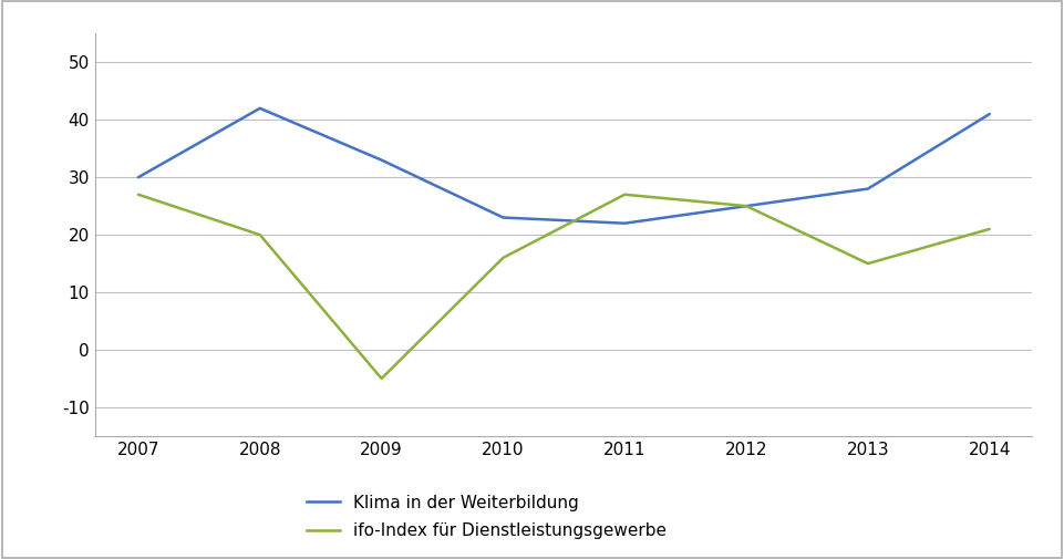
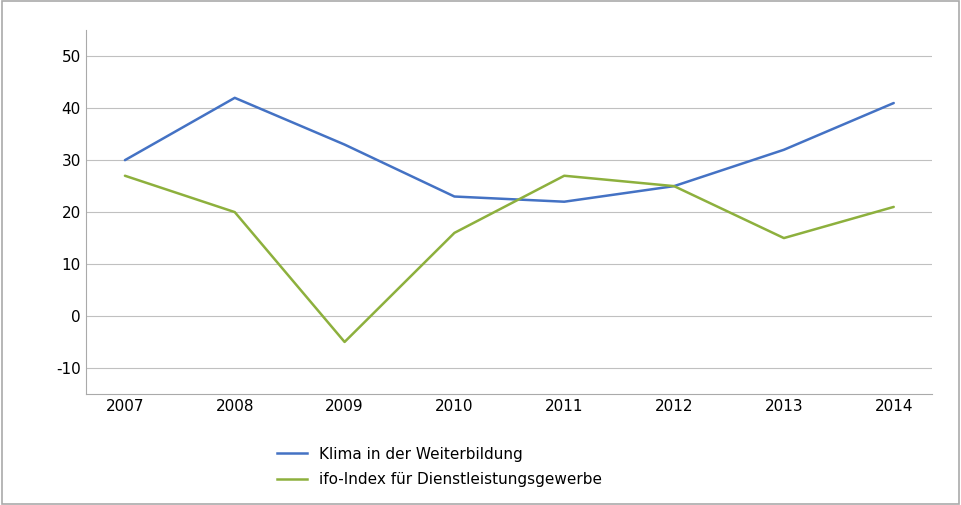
Klima in der Weiterbildung/2013: 28 -> 32
